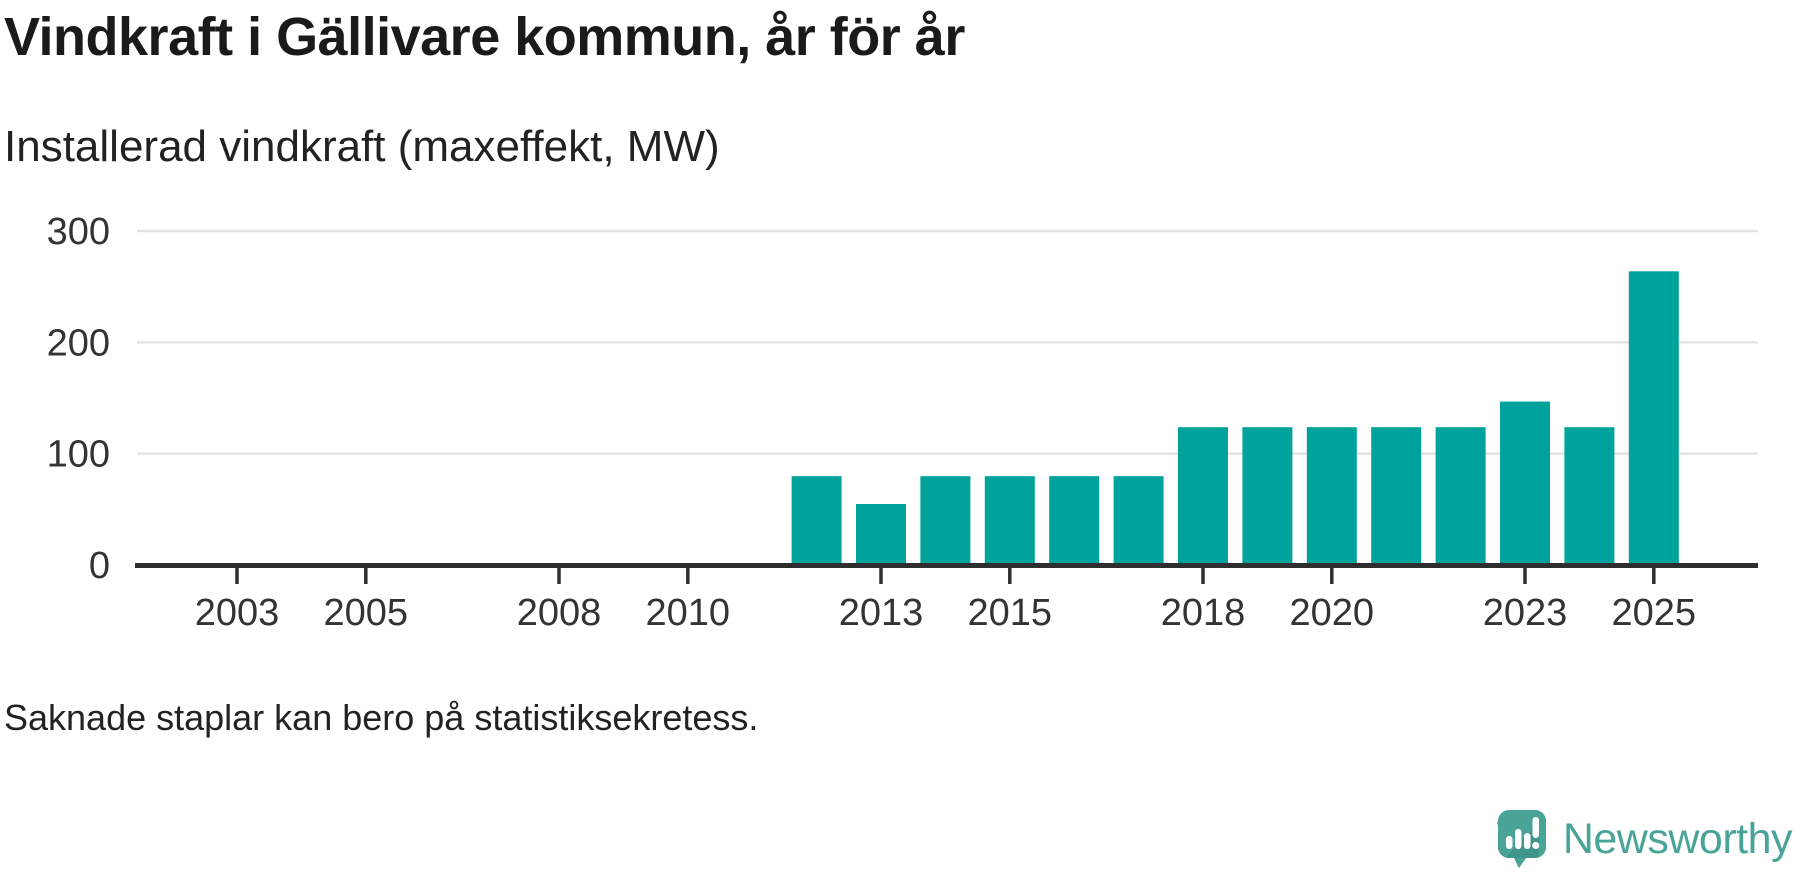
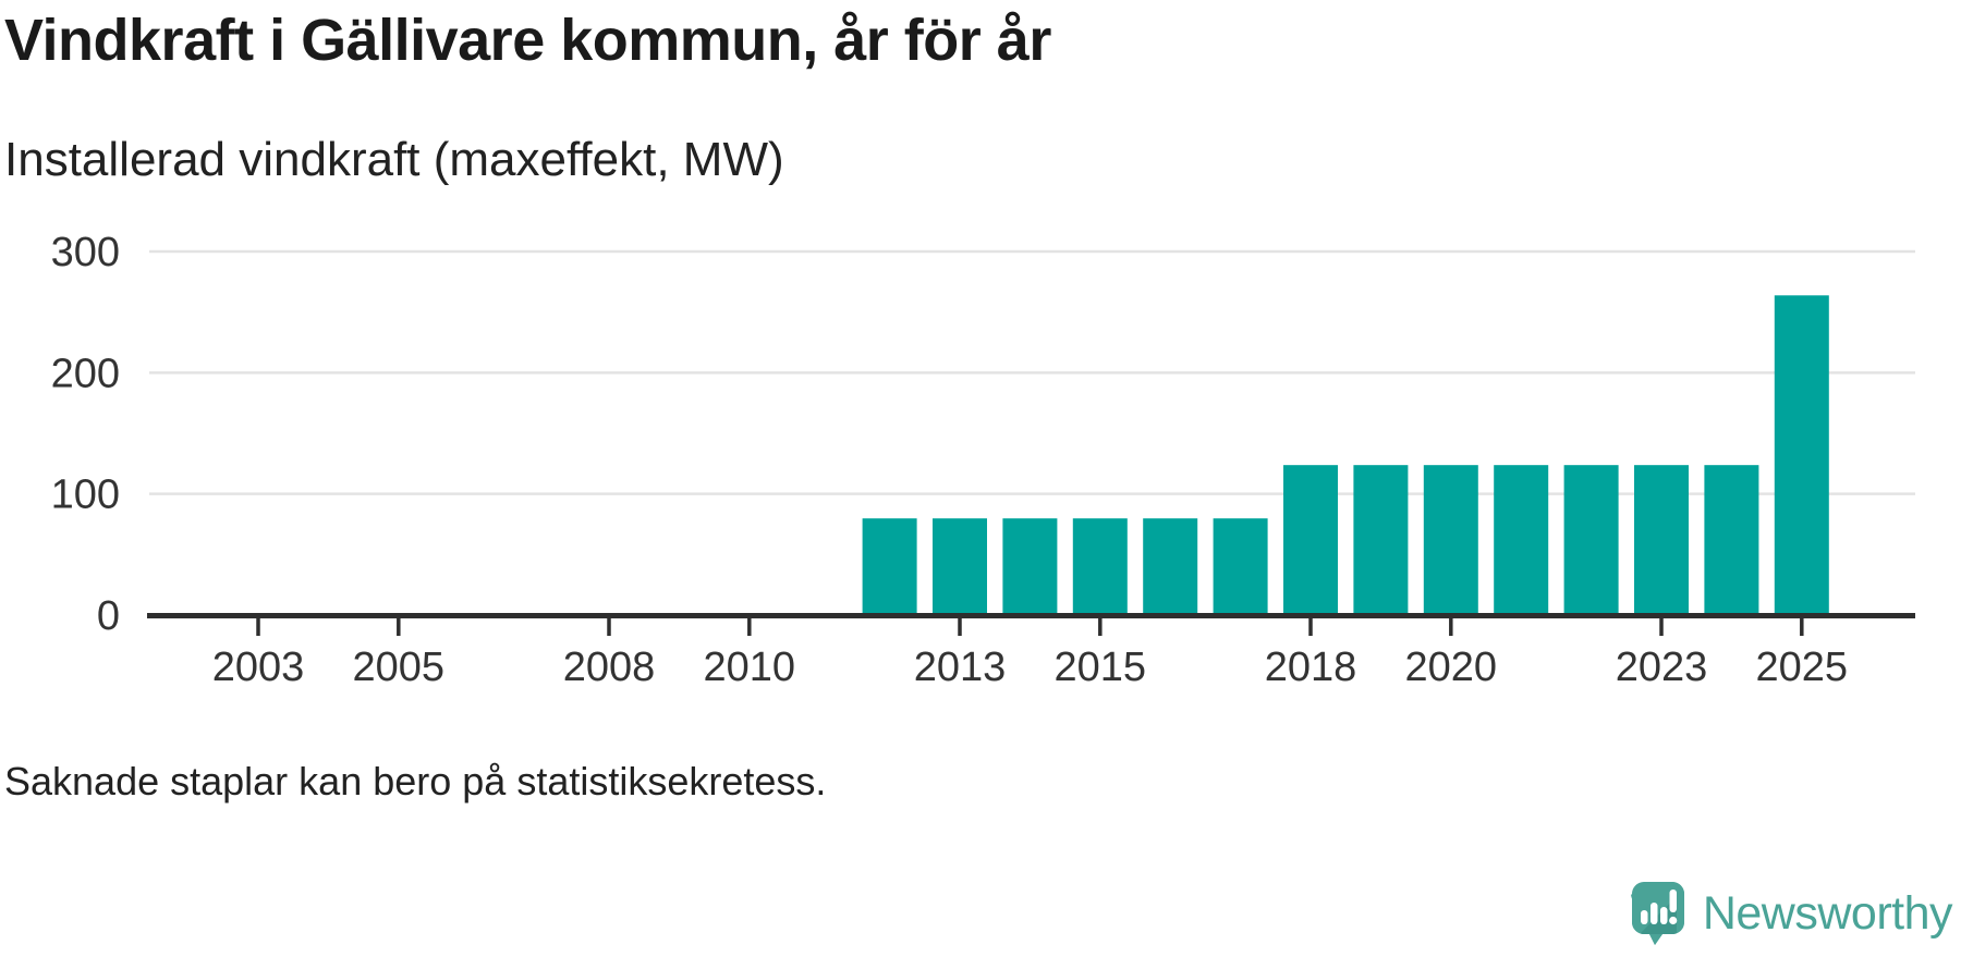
2013: 53 -> 78
2023: 145 -> 122
